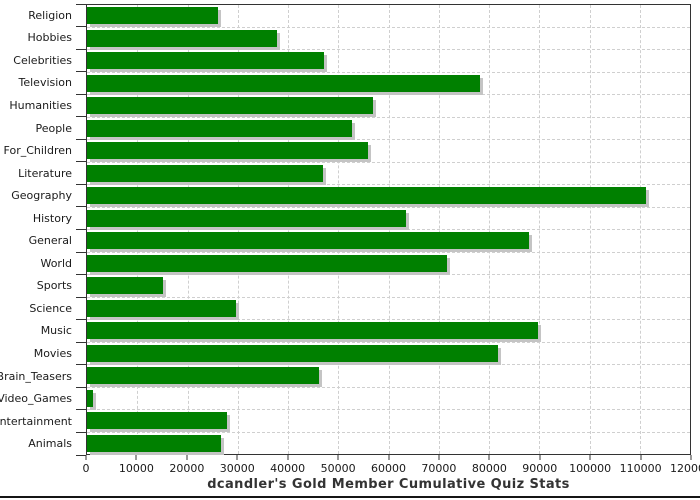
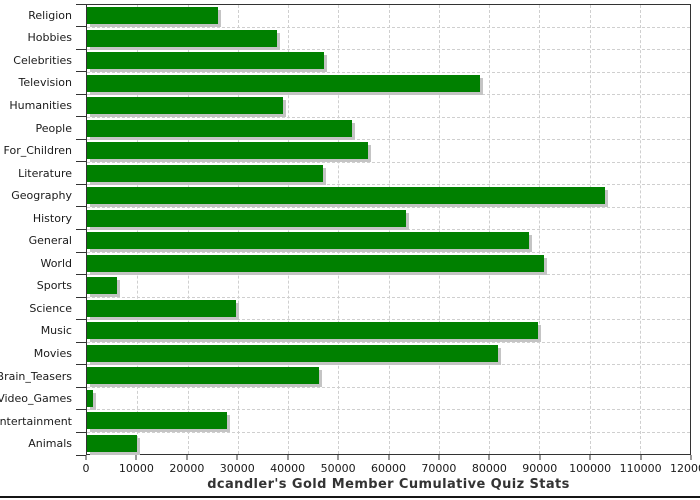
Humanities: 57000 -> 39000
Geography: 111000 -> 103000
World: 72000 -> 91000
Sports: 15000 -> 6000
Animals: 27000 -> 10000
